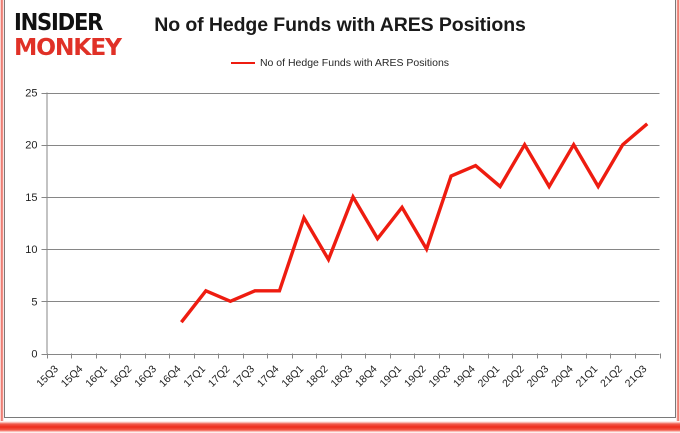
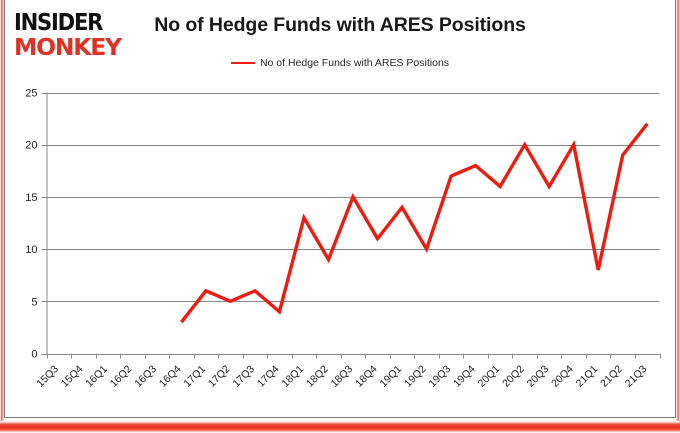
17Q4: 6 -> 4
21Q1: 16 -> 8
21Q2: 20 -> 19
